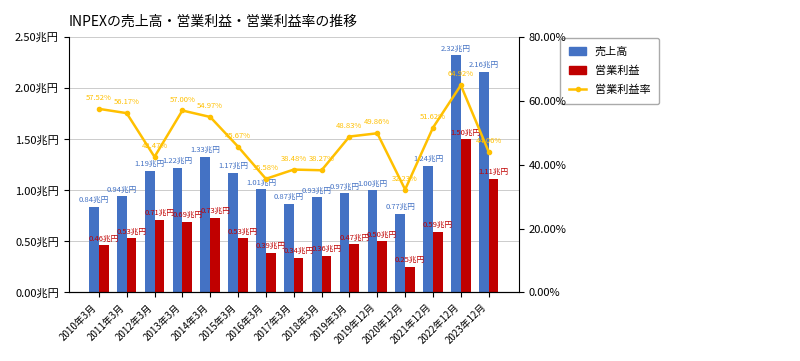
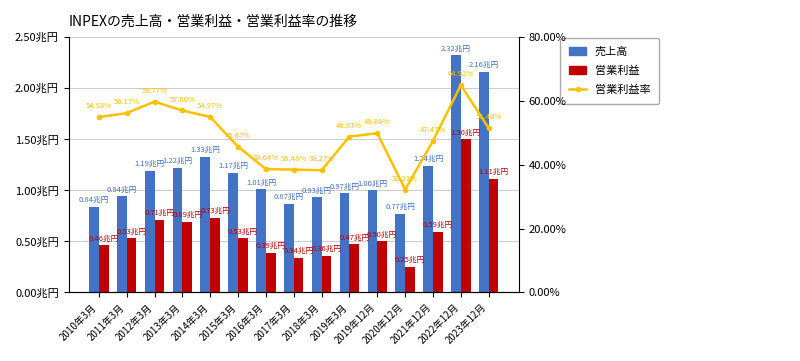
営業利益率/2010年3月: 57.52% -> 54.93%
営業利益率/2012年3月: 42.47% -> 59.77%
営業利益率/2016年3月: 35.58% -> 38.64%
営業利益率/2021年12月: 51.62% -> 47.47%
営業利益率/2023年12月: 44.06% -> 51.48%
